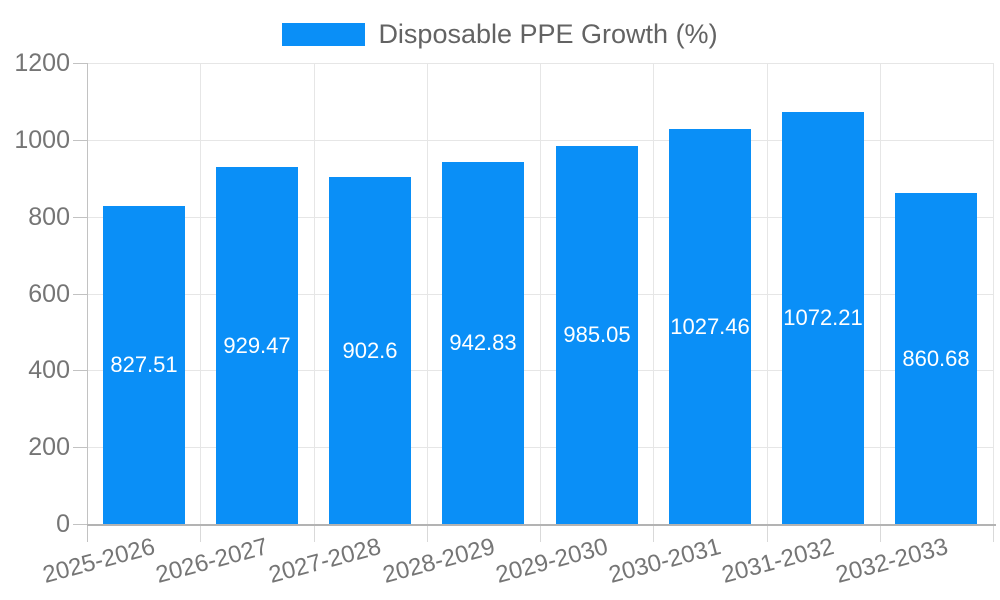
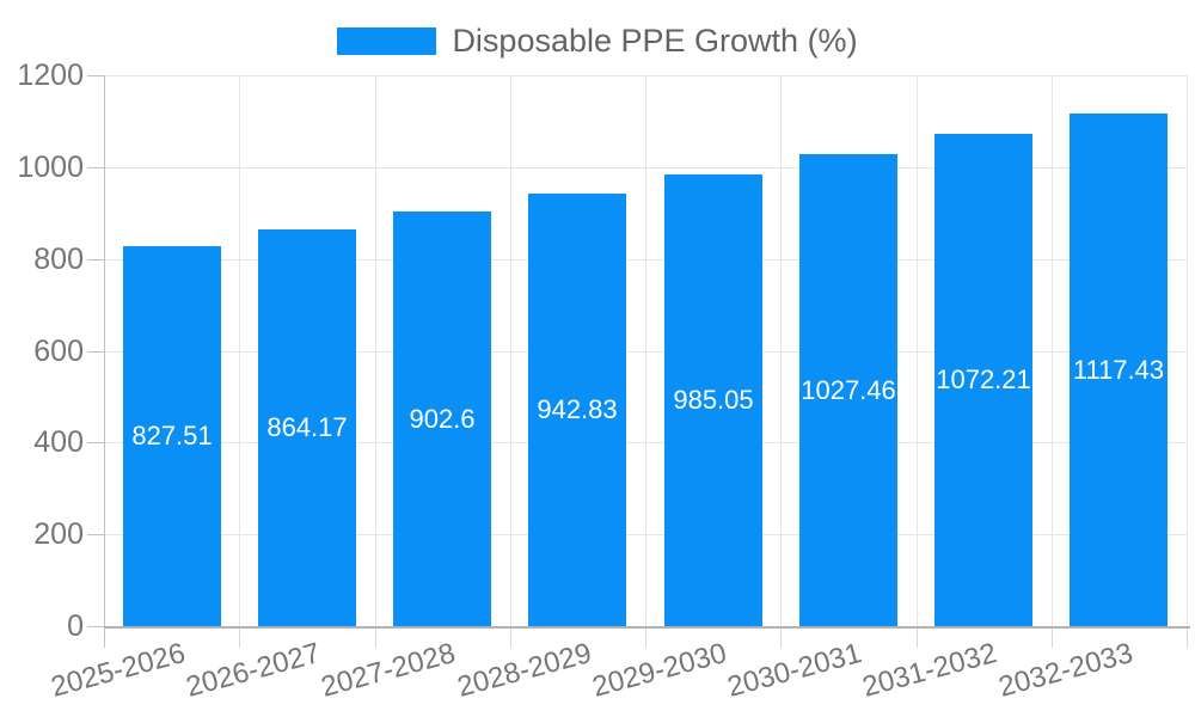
2026-2027: 929.47 -> 864.17
2032-2033: 860.68 -> 1117.43
